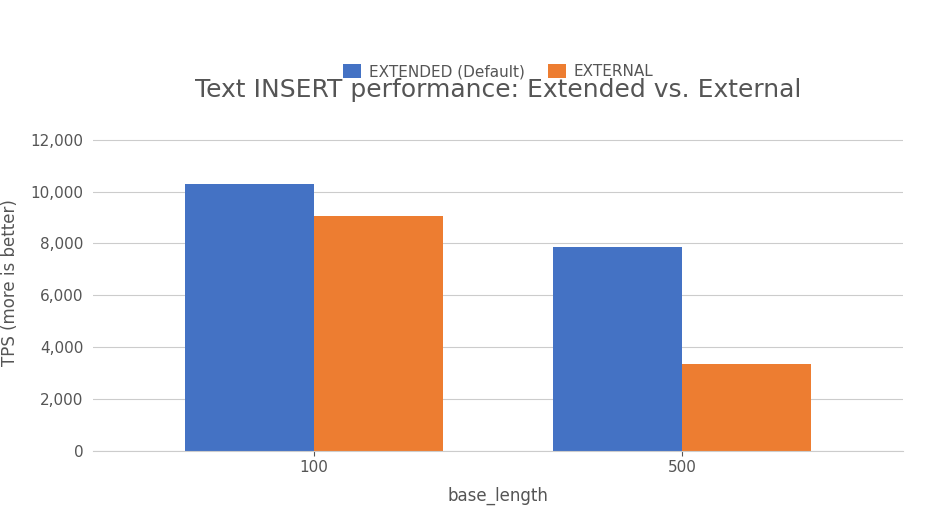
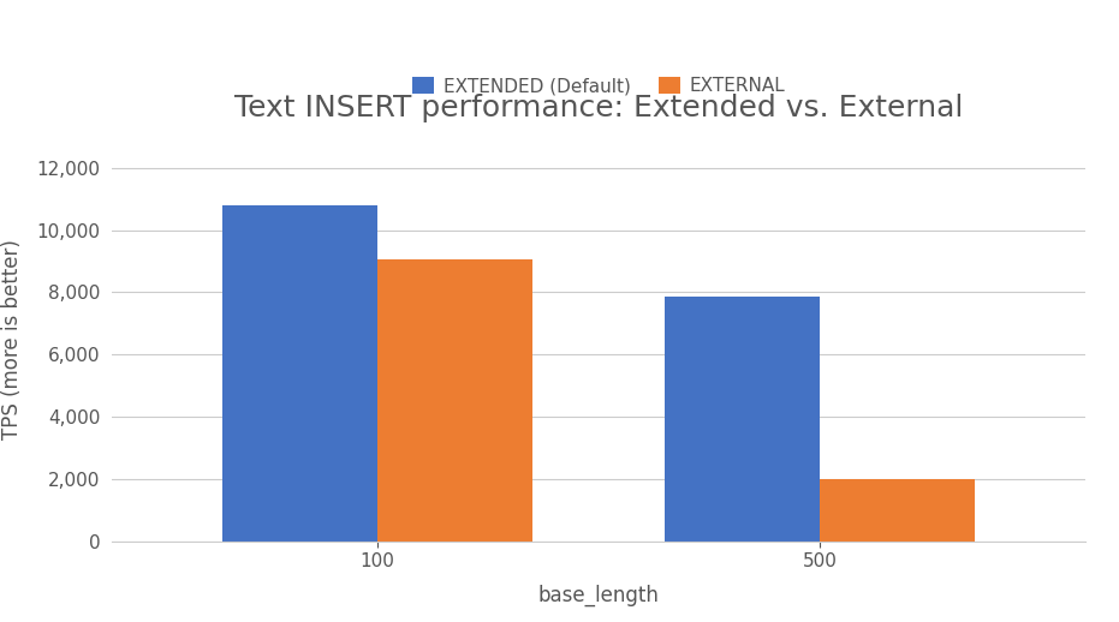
EXTENDED (Default)/100: 10,300 -> 10,800
EXTERNAL/500: 3,350 -> 2,000
